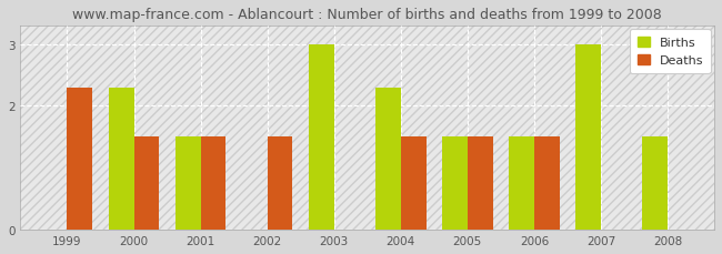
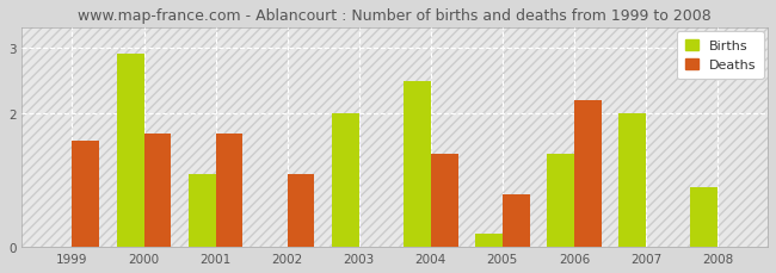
Deaths/1999: 2.3 -> 1.6
Births/2000: 2.3 -> 2.9
Deaths/2000: 1.5 -> 1.7
Births/2001: 1.5 -> 1.1
Deaths/2001: 1.5 -> 1.7
Deaths/2002: 1.5 -> 1.1
Births/2003: 3.0 -> 2.0
Births/2004: 2.3 -> 2.5
Deaths/2004: 1.5 -> 1.4
Births/2005: 1.5 -> 0.2
Deaths/2005: 1.5 -> 0.8
Births/2006: 1.5 -> 1.4
Deaths/2006: 1.5 -> 2.2
Births/2007: 3.0 -> 2.0
Births/2008: 1.5 -> 0.9
